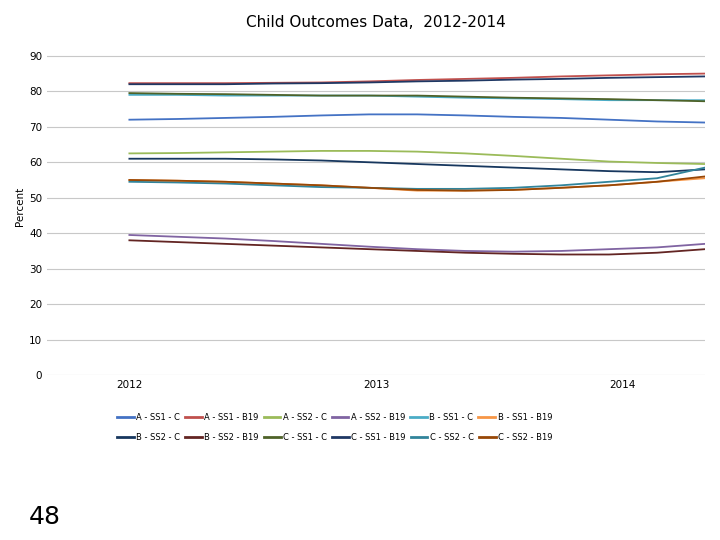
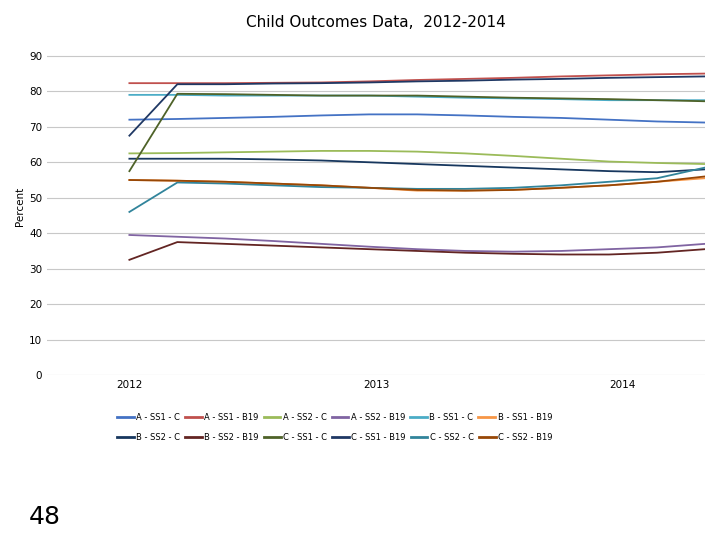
B - SS2 - B19/2012: 38.0 -> 32.5
C - SS1 - C/2012: 79.5 -> 57.5
C - SS1 - B19/2012: 82.0 -> 67.5
C - SS2 - C/2012: 54.5 -> 46.0
